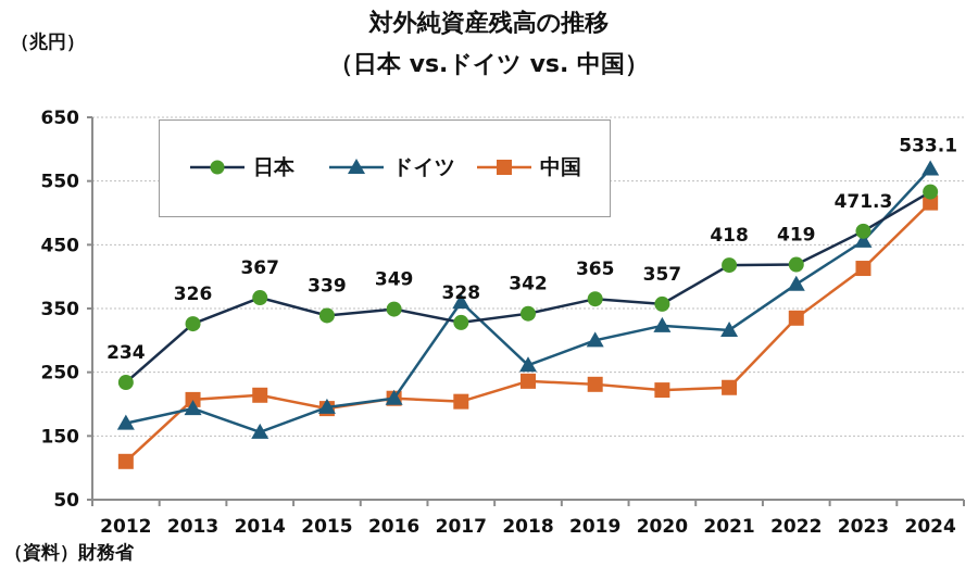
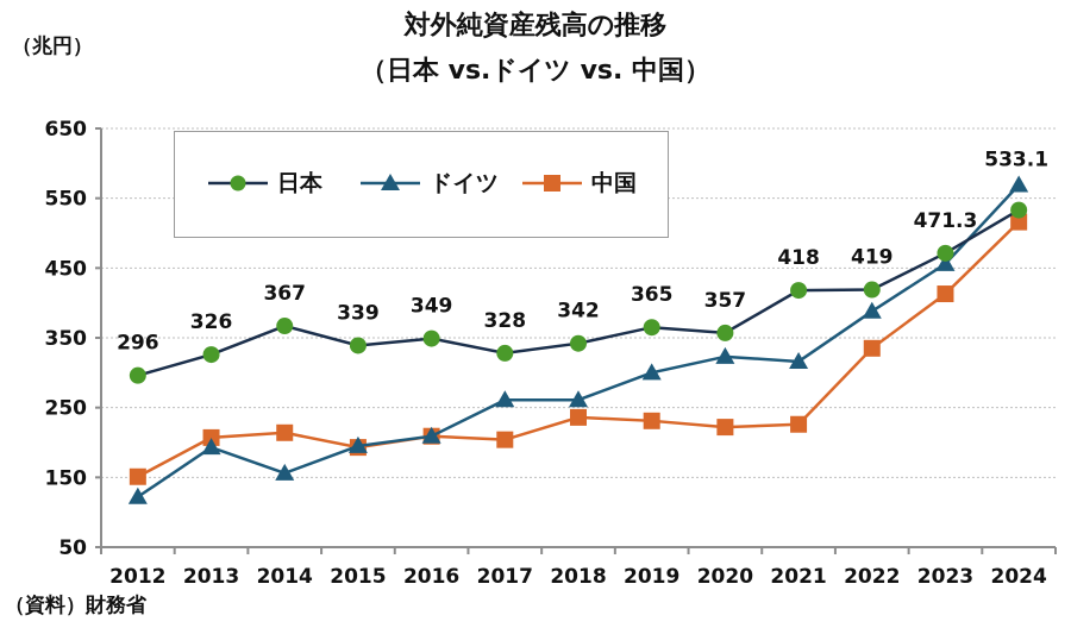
日本/2012: 234 -> 296
ドイツ/2012: 170 -> 120
中国/2012: 110 -> 150
ドイツ/2017: 360 -> 260
